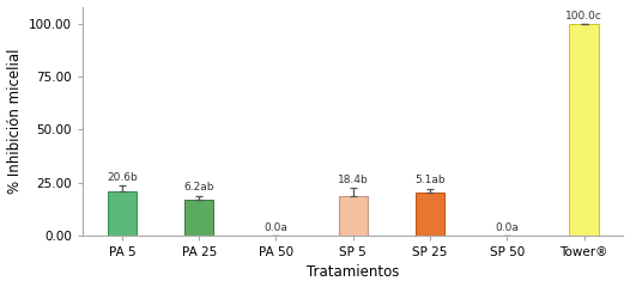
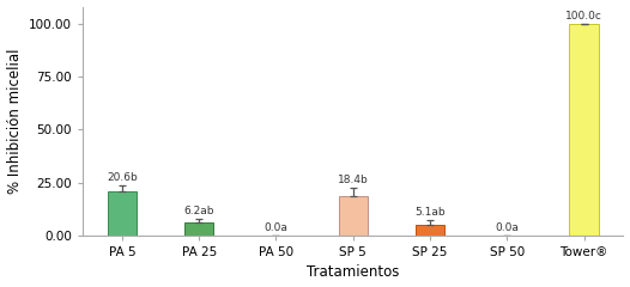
PA 25: 17 -> 6
SP 25: 20 -> 5
